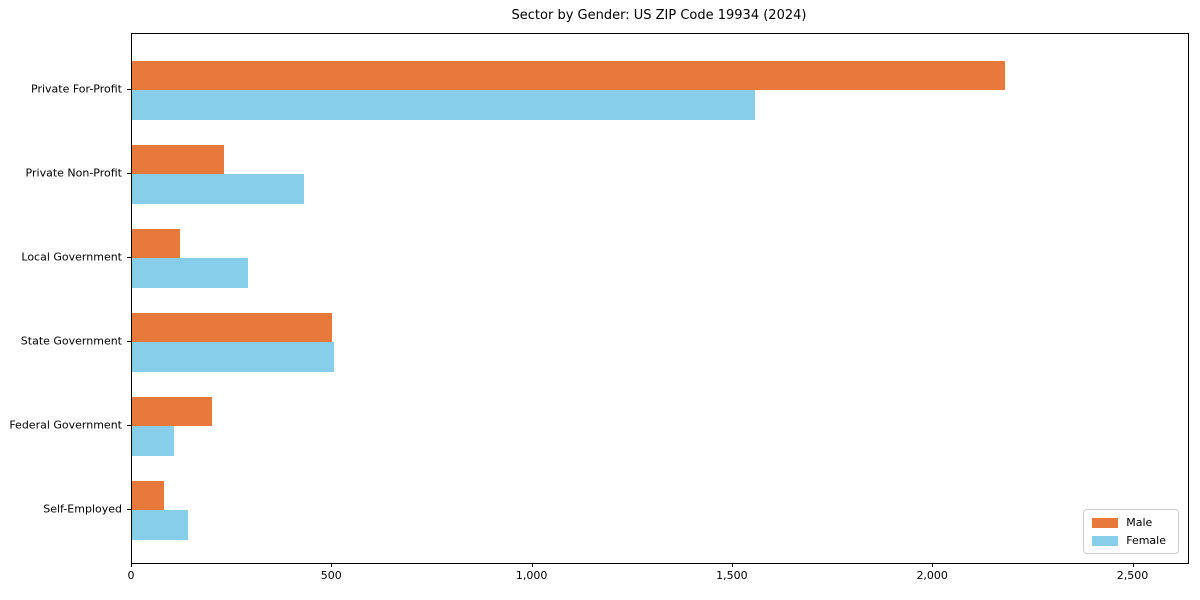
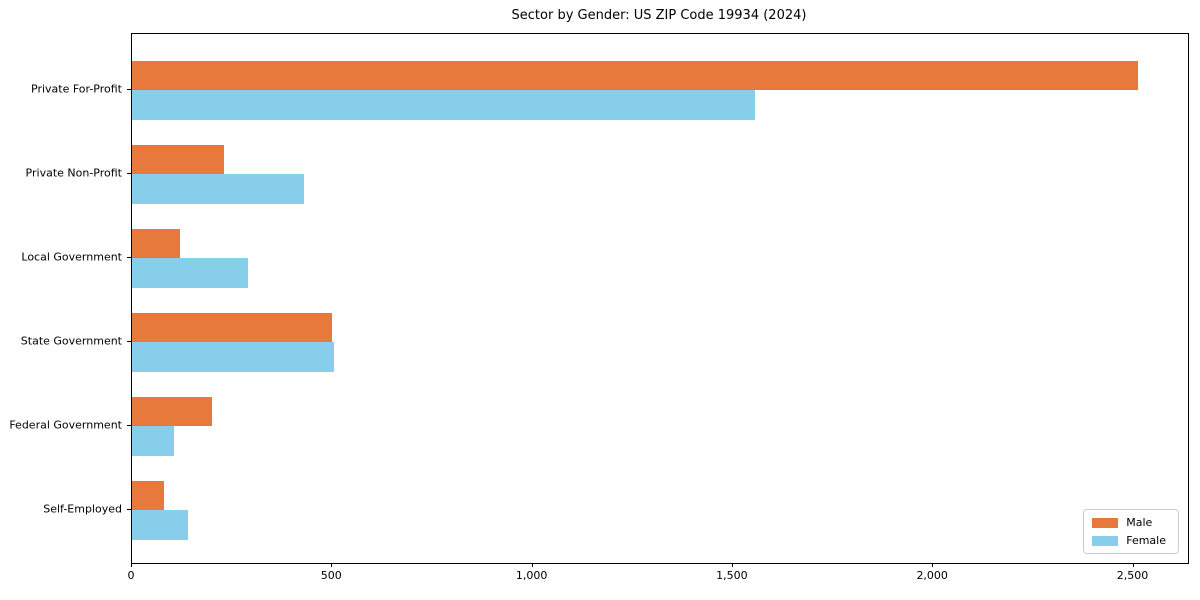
Male/Private For-Profit: 2180 -> 2510
